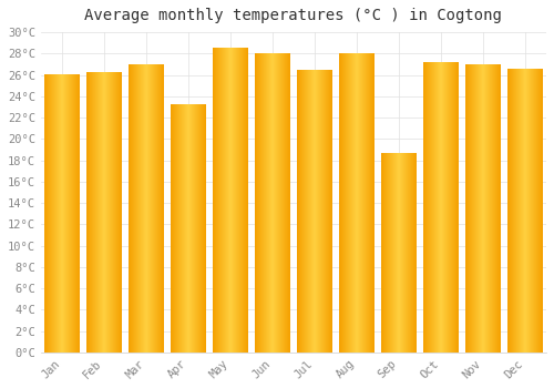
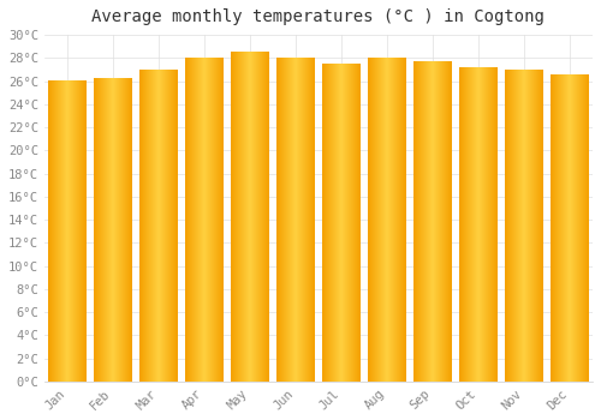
Apr: 23.2°C -> 28.0°C
Jul: 26.4°C -> 27.5°C
Sep: 18.6°C -> 27.7°C
